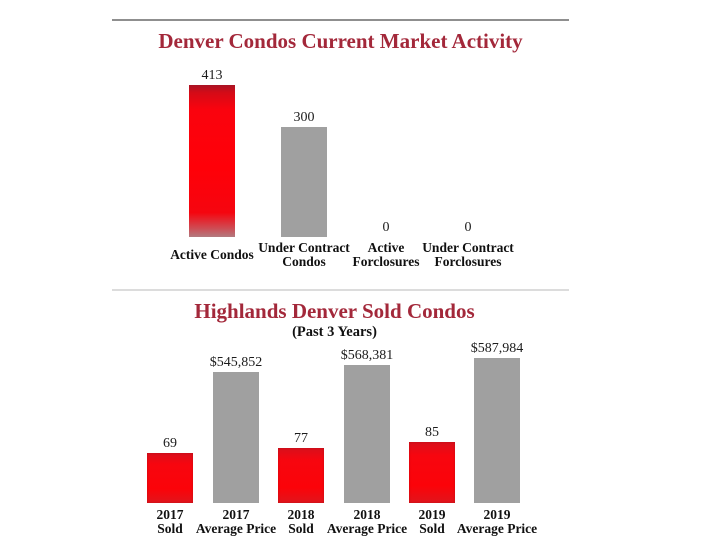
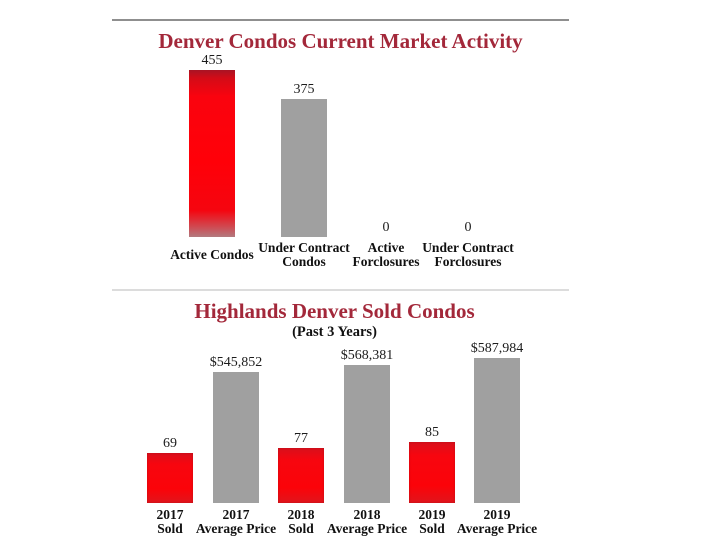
Denver Condos Current Market Activity/Active Condos: 413 -> 455
Denver Condos Current Market Activity/Under Contract Condos: 300 -> 375
